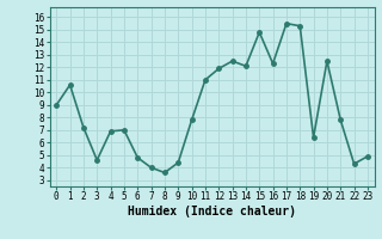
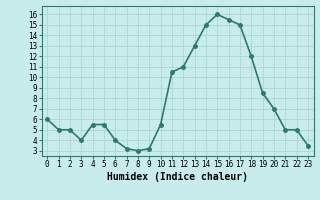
0: 9.0 -> 6.0
1: 10.6 -> 5.0
2: 7.2 -> 5.0
3: 4.6 -> 4.0
4: 6.9 -> 5.5
5: 7.0 -> 5.5
6: 4.8 -> 4.0
7: 4.0 -> 3.2
8: 3.6 -> 3.0
9: 4.4 -> 3.2
10: 7.8 -> 5.5
11: 11.0 -> 10.5
12: 11.9 -> 11.0
13: 12.5 -> 13.0
14: 12.1 -> 15.0
15: 14.8 -> 16.0
16: 12.3 -> 15.5
17: 15.5 -> 15.0
18: 15.3 -> 12.0
19: 6.4 -> 8.5
20: 12.5 -> 7.0
21: 7.8 -> 5.0
22: 4.3 -> 5.0
23: 4.9 -> 3.5
